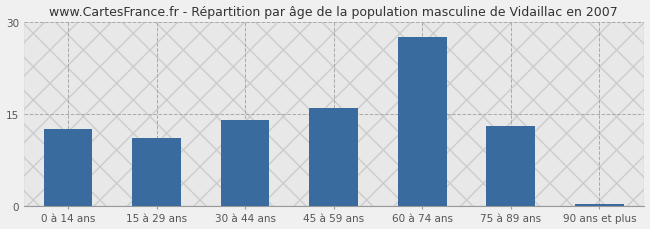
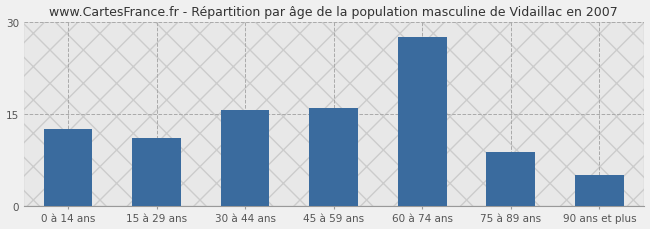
30 à 44 ans: 14.0 -> 15.6
75 à 89 ans: 13.0 -> 8.8
90 ans et plus: 0.3 -> 5.0
